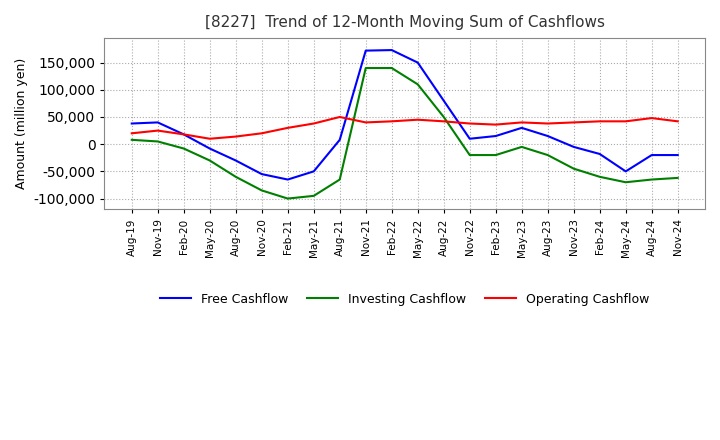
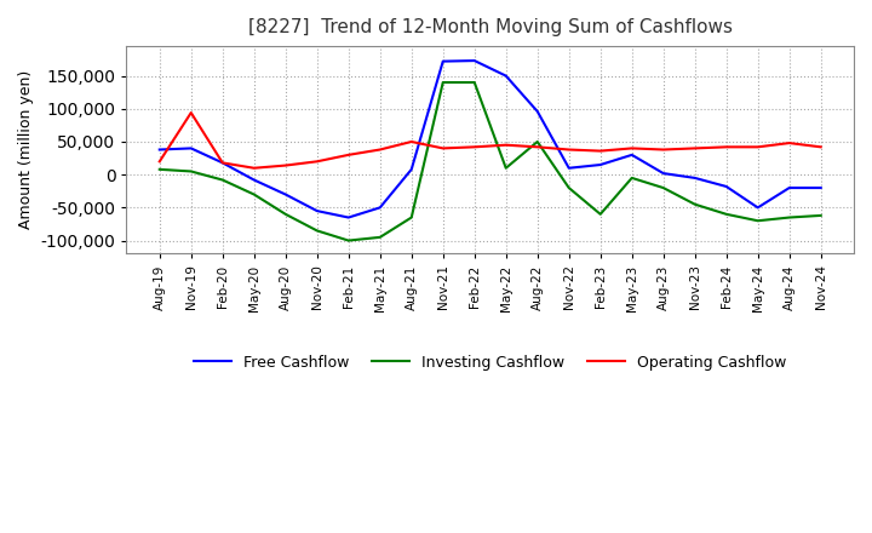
Operating Cashflow/Nov-19: 25,000 -> 94,000
Investing Cashflow/May-22: 110,000 -> 10,000
Free Cashflow/Aug-22: 80,000 -> 96,000
Investing Cashflow/Feb-23: -20,000 -> -60,000
Free Cashflow/Aug-23: 15,000 -> 2,000
